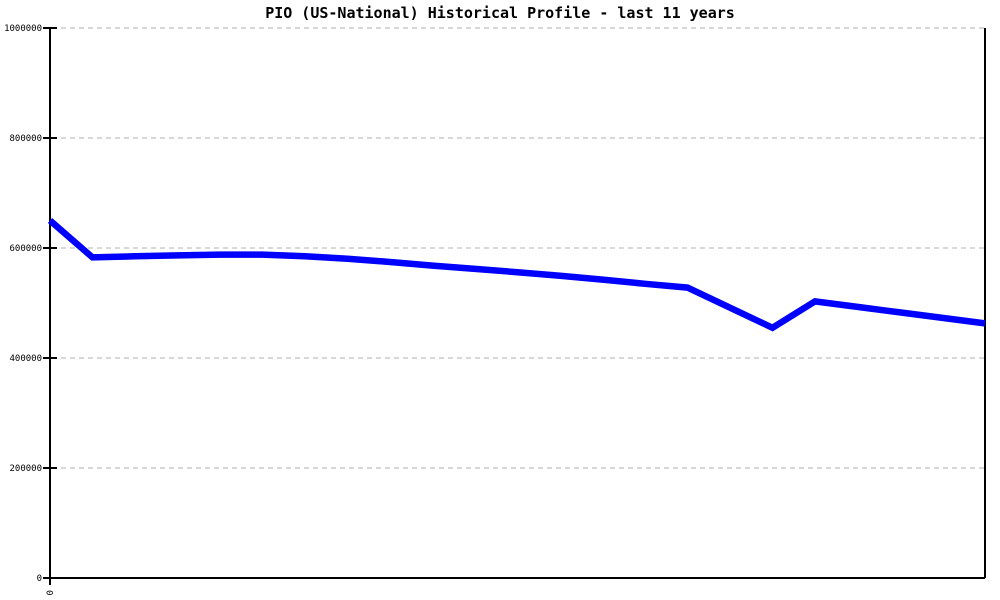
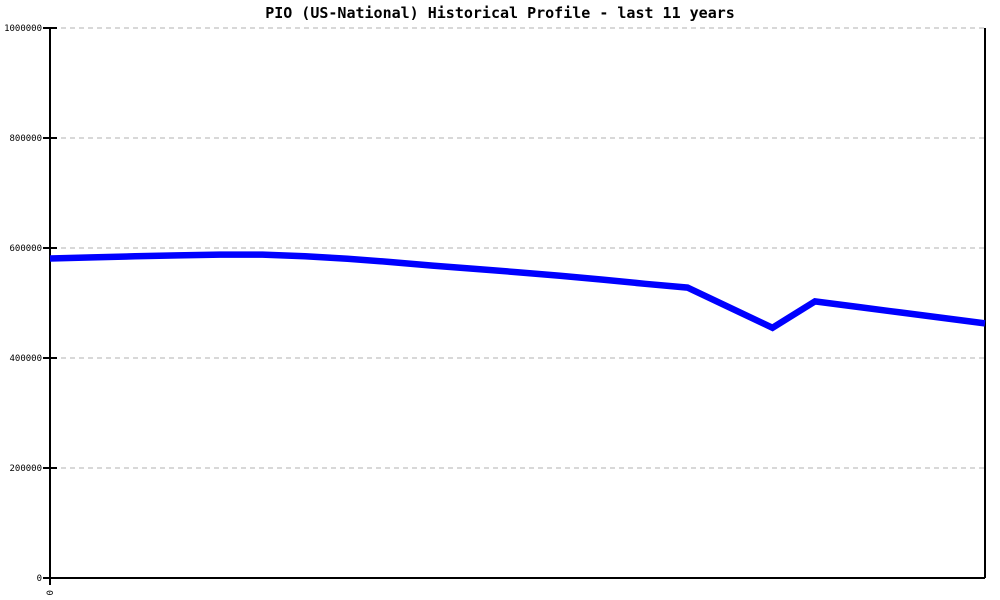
0: 650000 -> 580000
